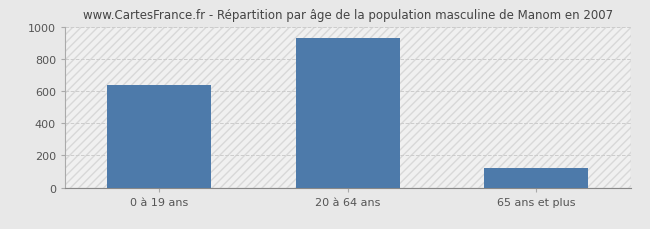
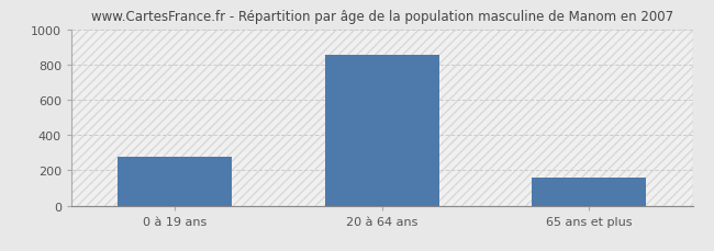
0 à 19 ans: 640 -> 280
20 à 64 ans: 930 -> 860
65 ans et plus: 120 -> 160
